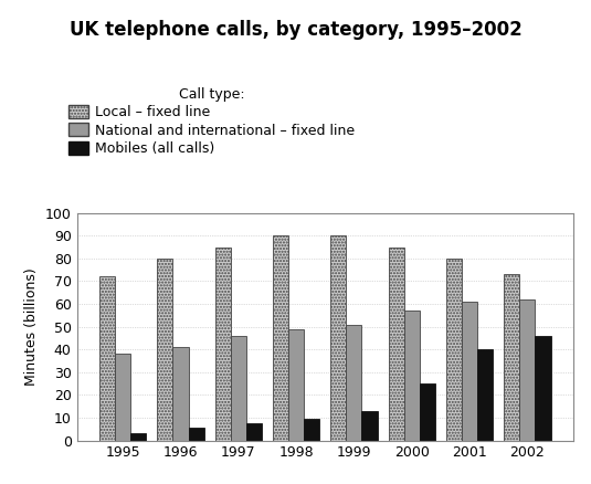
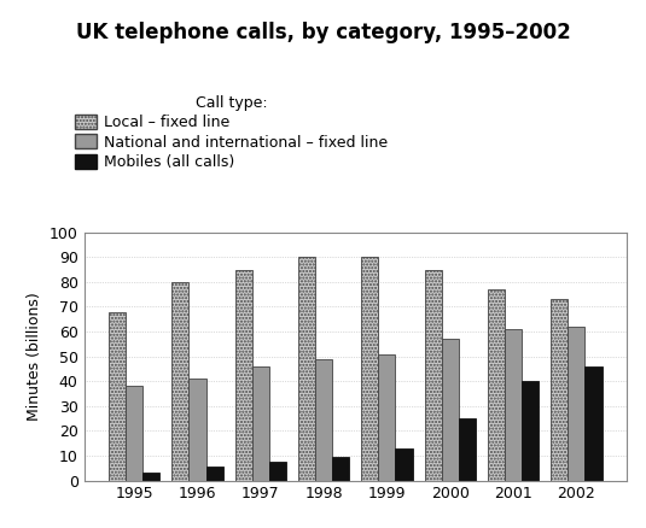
Local – fixed line/1995: 72 -> 68
Local – fixed line/2001: 80 -> 77
